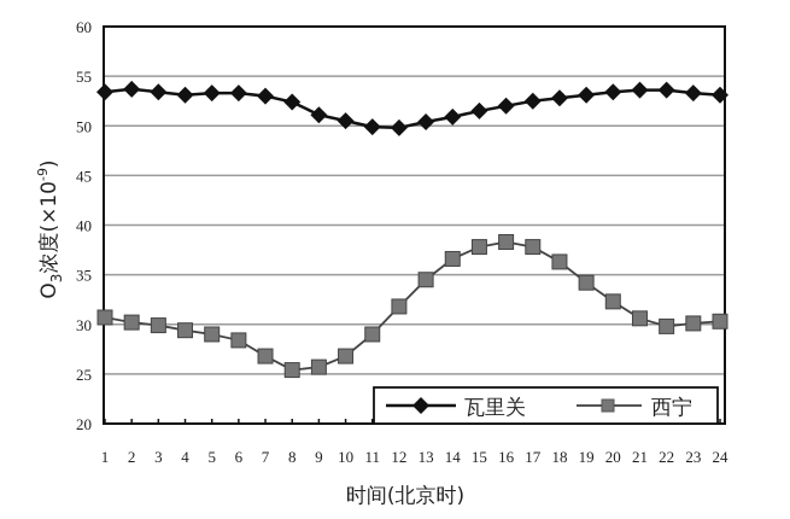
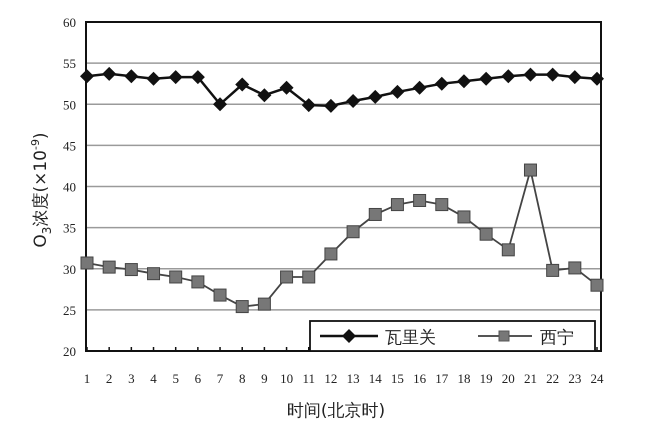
瓦里关/7: 53 -> 50
瓦里关/10: 50 -> 52
西宁/10: 27 -> 29
西宁/21: 31 -> 42
西宁/24: 30 -> 28
